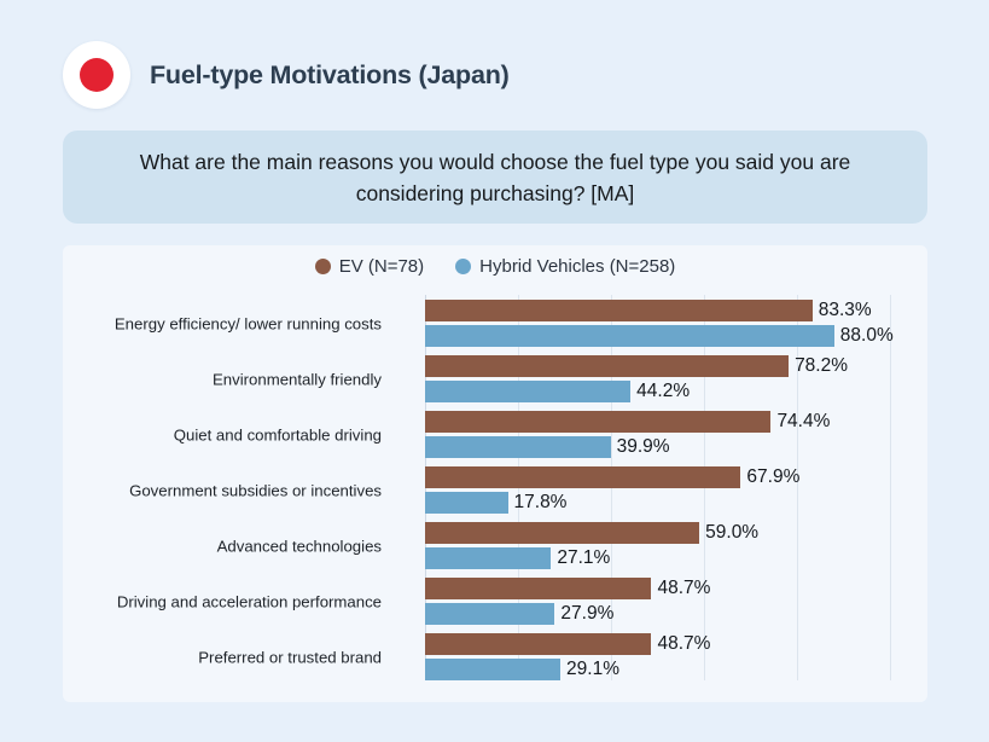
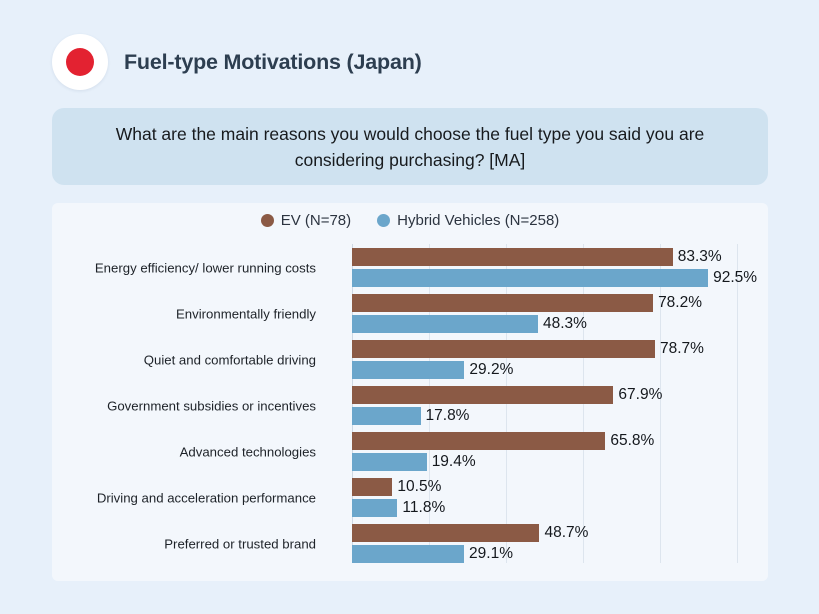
Hybrid Vehicles (N=258)/Energy efficiency/ lower running costs: 88.0% -> 92.5%
Hybrid Vehicles (N=258)/Environmentally friendly: 44.2% -> 48.3%
EV (N=78)/Quiet and comfortable driving: 74.4% -> 78.7%
Hybrid Vehicles (N=258)/Quiet and comfortable driving: 39.9% -> 29.2%
EV (N=78)/Advanced technologies: 59.0% -> 65.8%
Hybrid Vehicles (N=258)/Advanced technologies: 27.1% -> 19.4%
EV (N=78)/Driving and acceleration performance: 48.7% -> 10.5%
Hybrid Vehicles (N=258)/Driving and acceleration performance: 27.9% -> 11.8%
